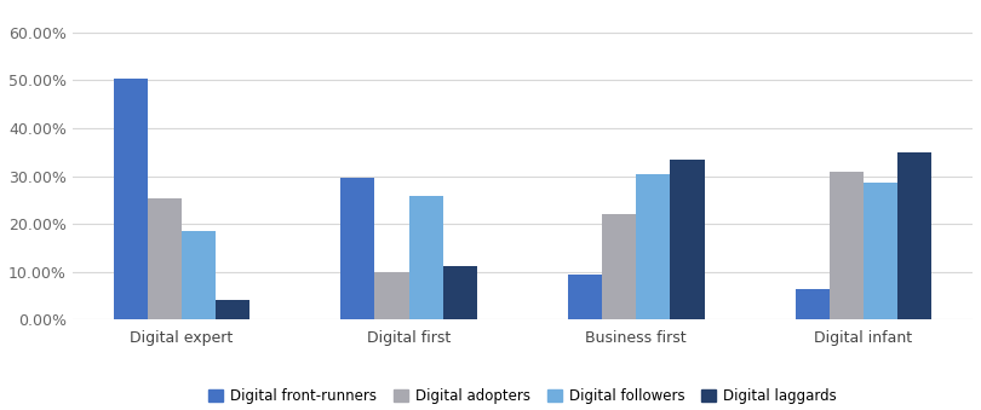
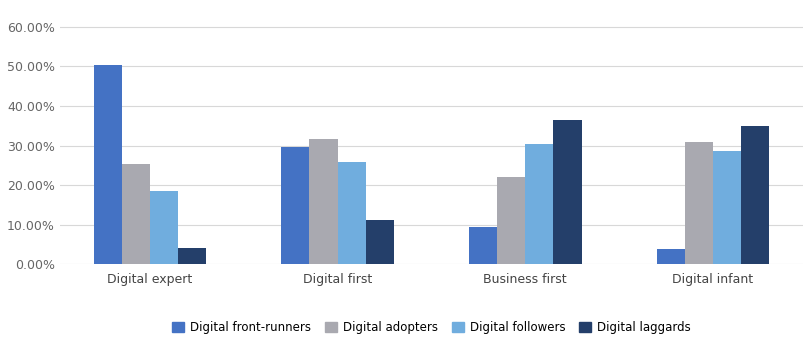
Digital adopters/Digital first: 10.0% -> 31.6%
Digital laggards/Business first: 33.5% -> 36.4%
Digital front-runners/Digital infant: 6.5% -> 3.9%
